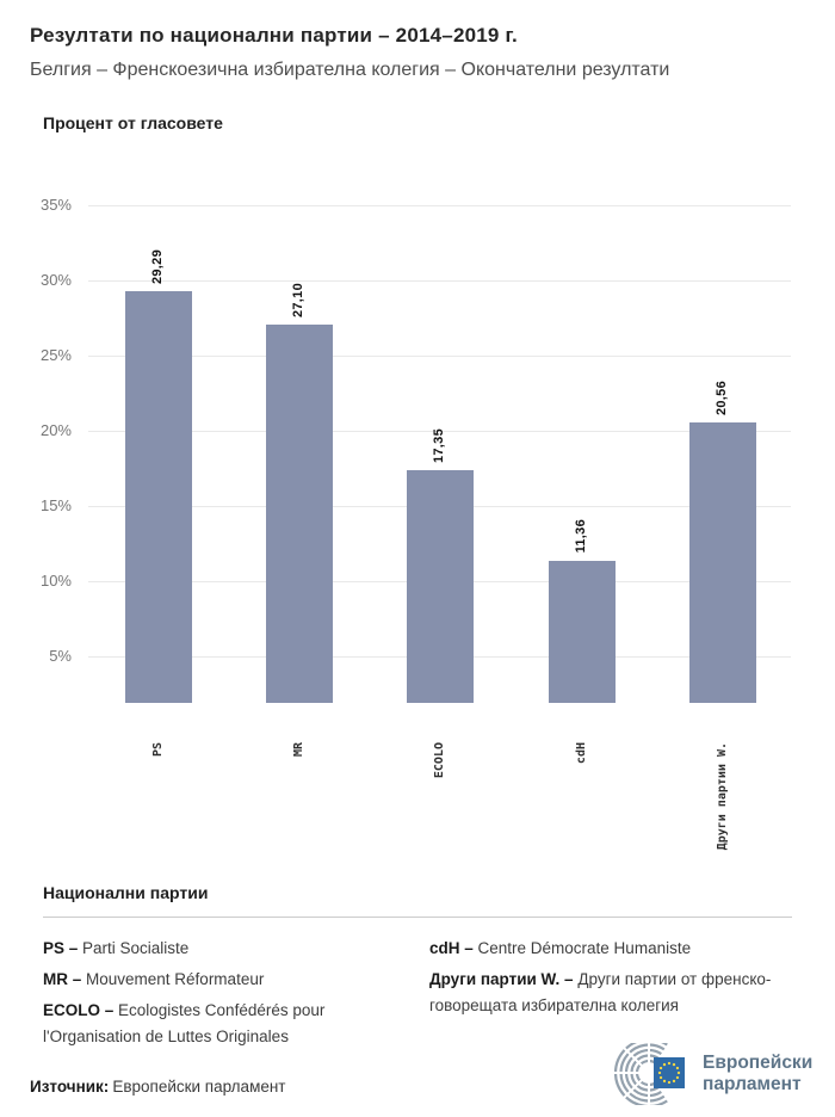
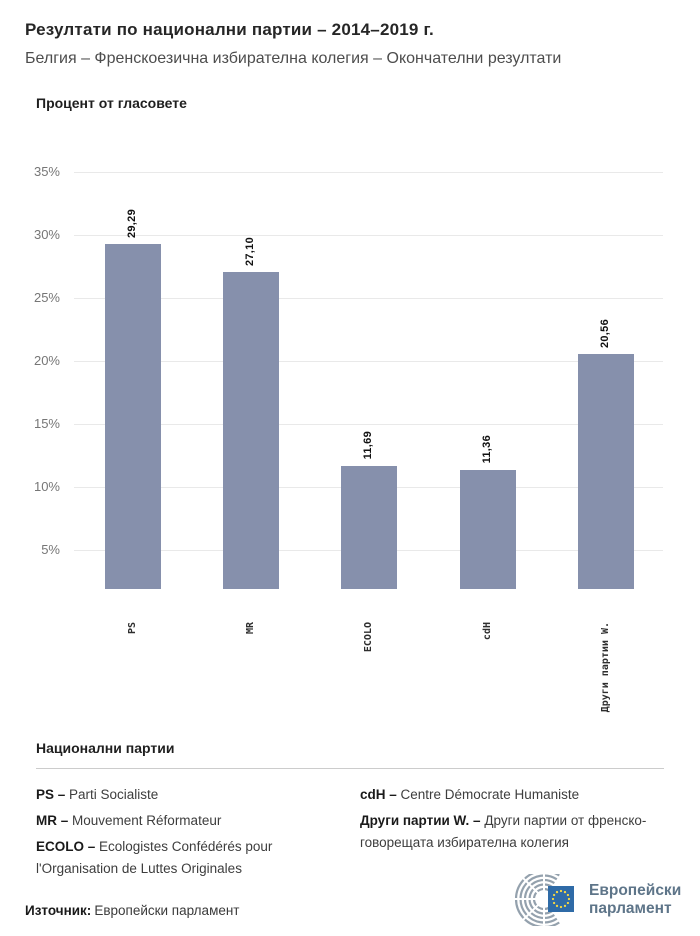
ECOLO: 17,35 -> 11,69
